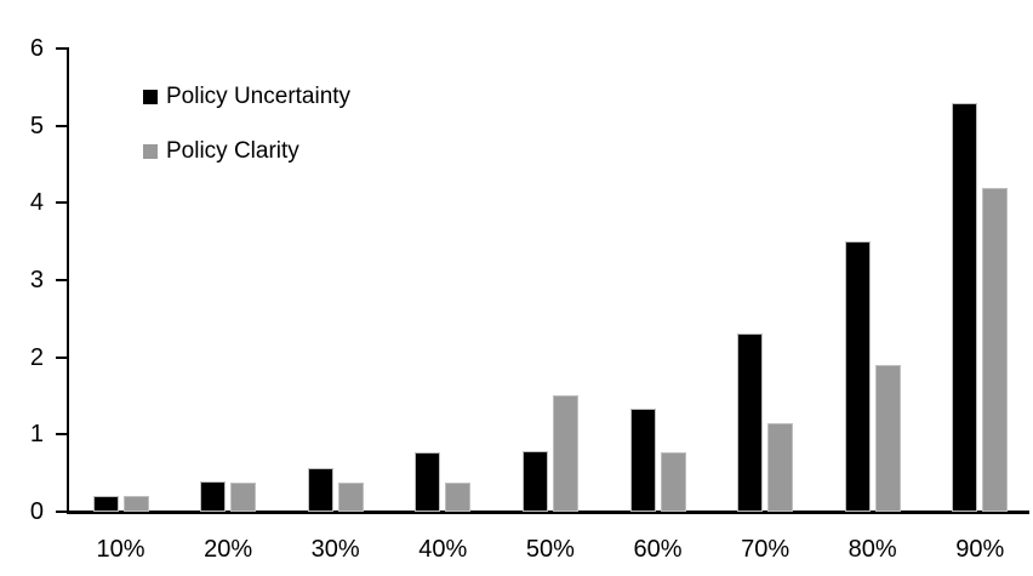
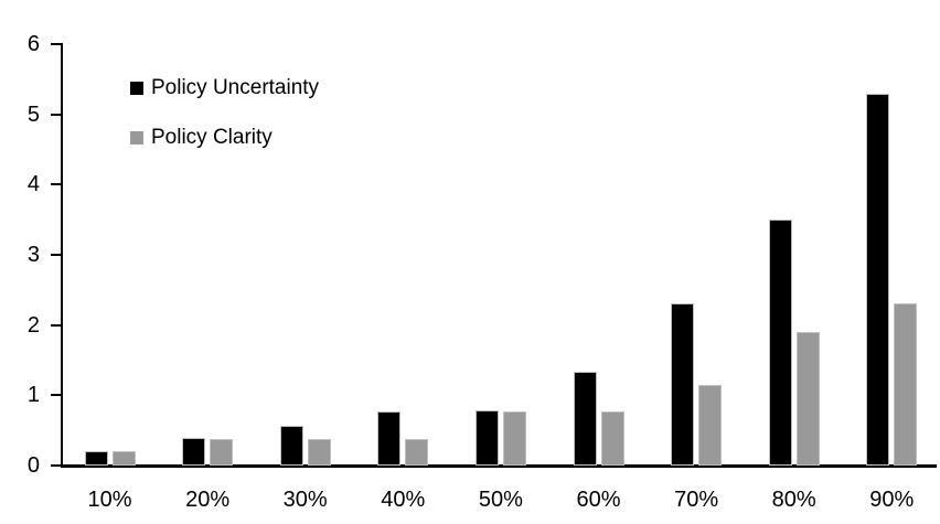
Policy Clarity/50%: 1.5 -> 0.8
Policy Clarity/90%: 4.2 -> 2.3
